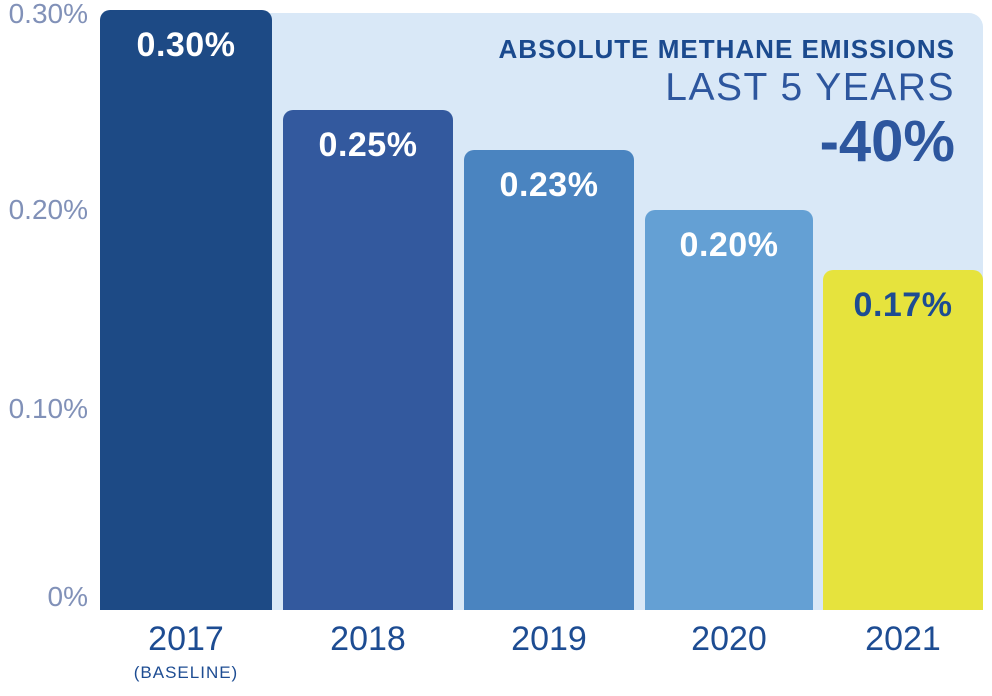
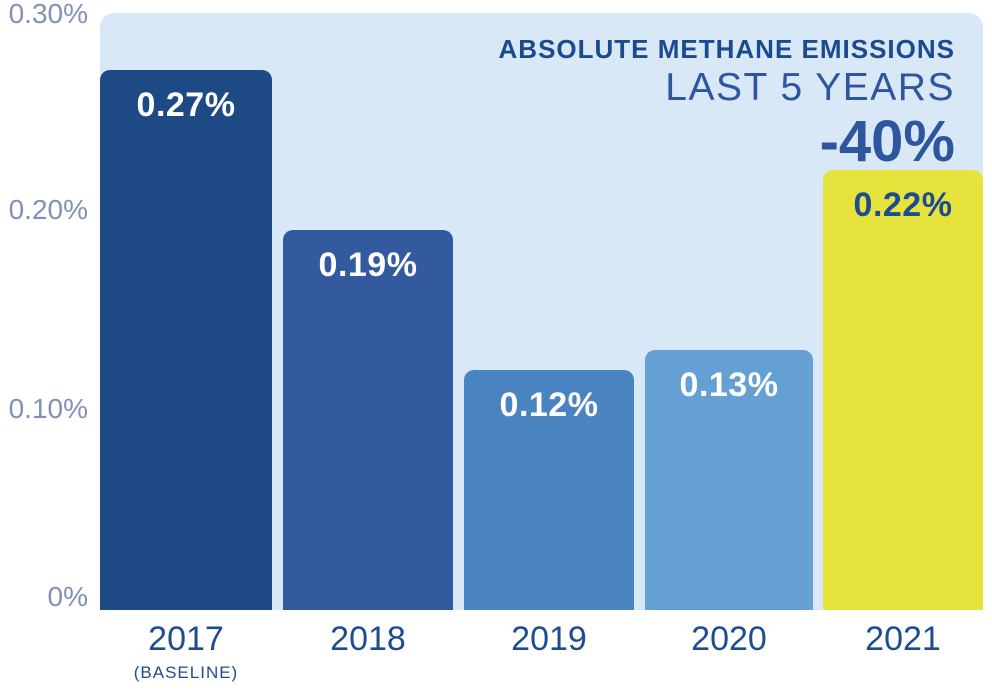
2017: 0.30% -> 0.27%
2018: 0.25% -> 0.19%
2019: 0.23% -> 0.12%
2020: 0.20% -> 0.13%
2021: 0.17% -> 0.22%
